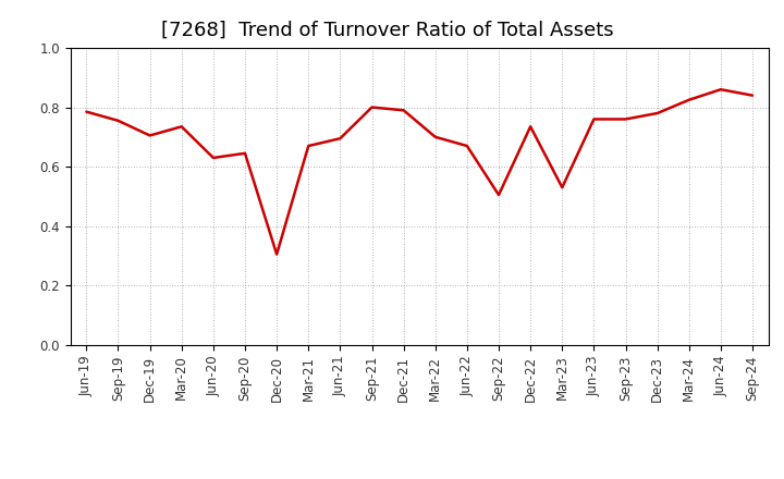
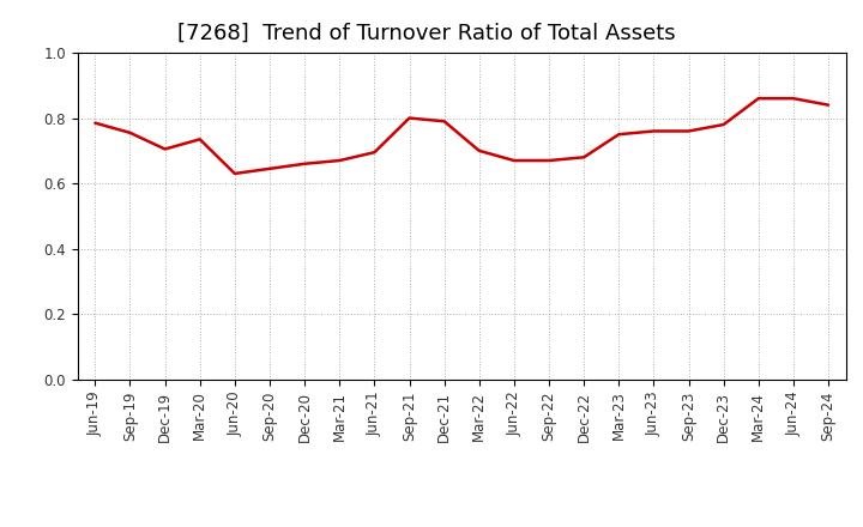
Dec-20: 0.305 -> 0.660
Sep-22: 0.505 -> 0.670
Dec-22: 0.735 -> 0.680
Mar-23: 0.530 -> 0.750
Mar-24: 0.825 -> 0.860
